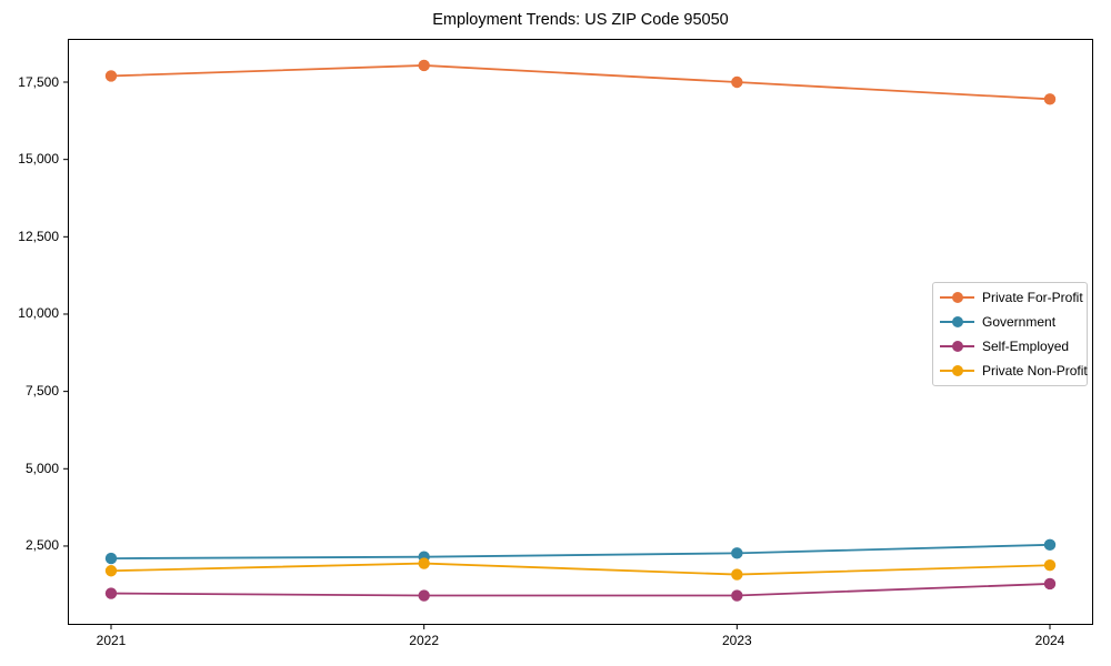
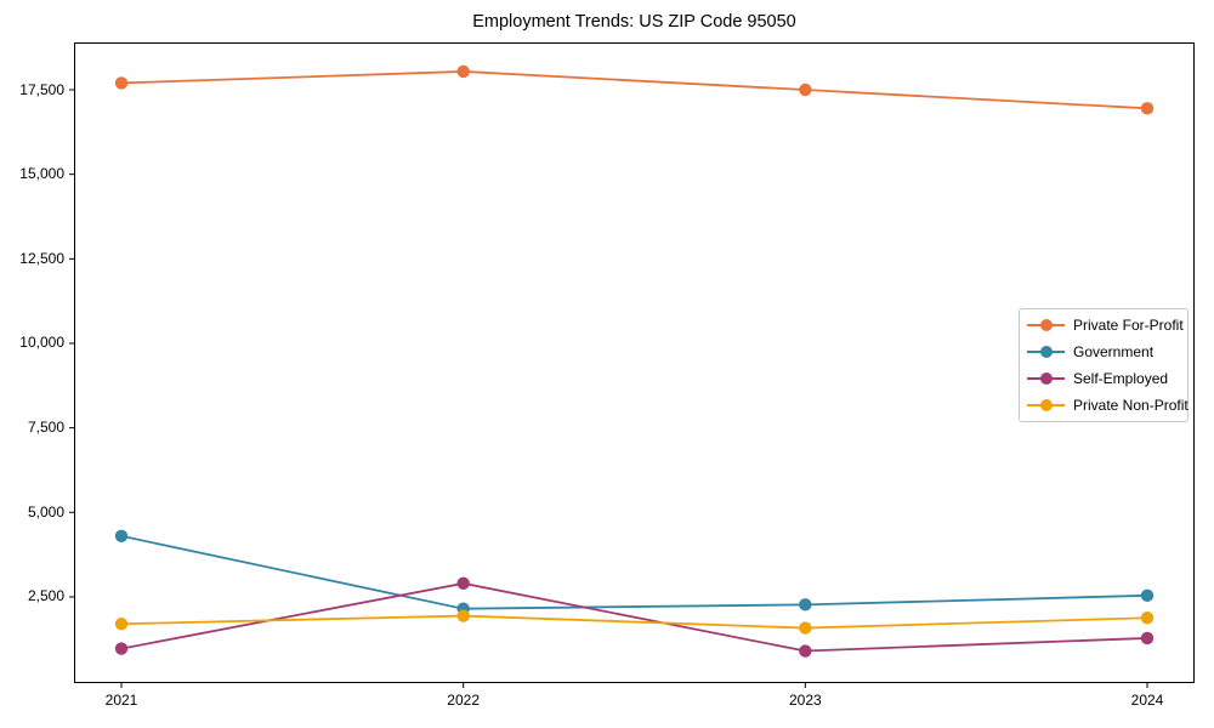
Government/2021: 2100 -> 4300
Self-Employed/2022: 900 -> 2900
